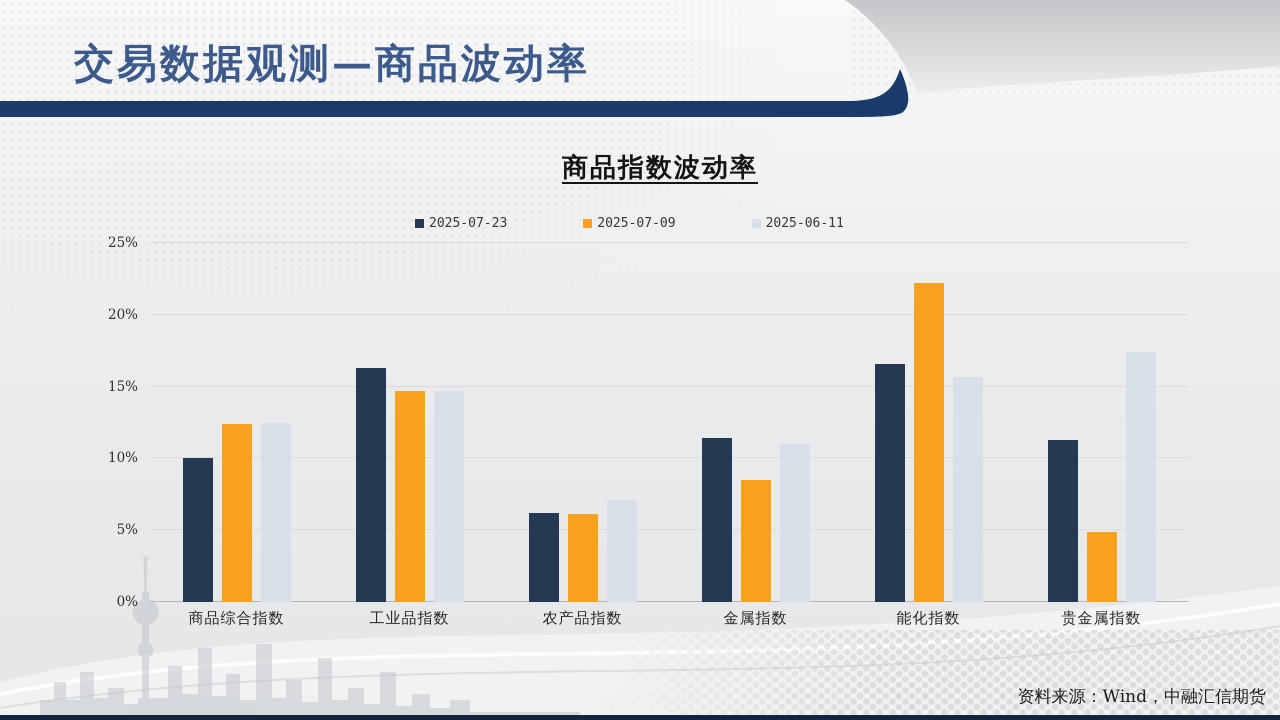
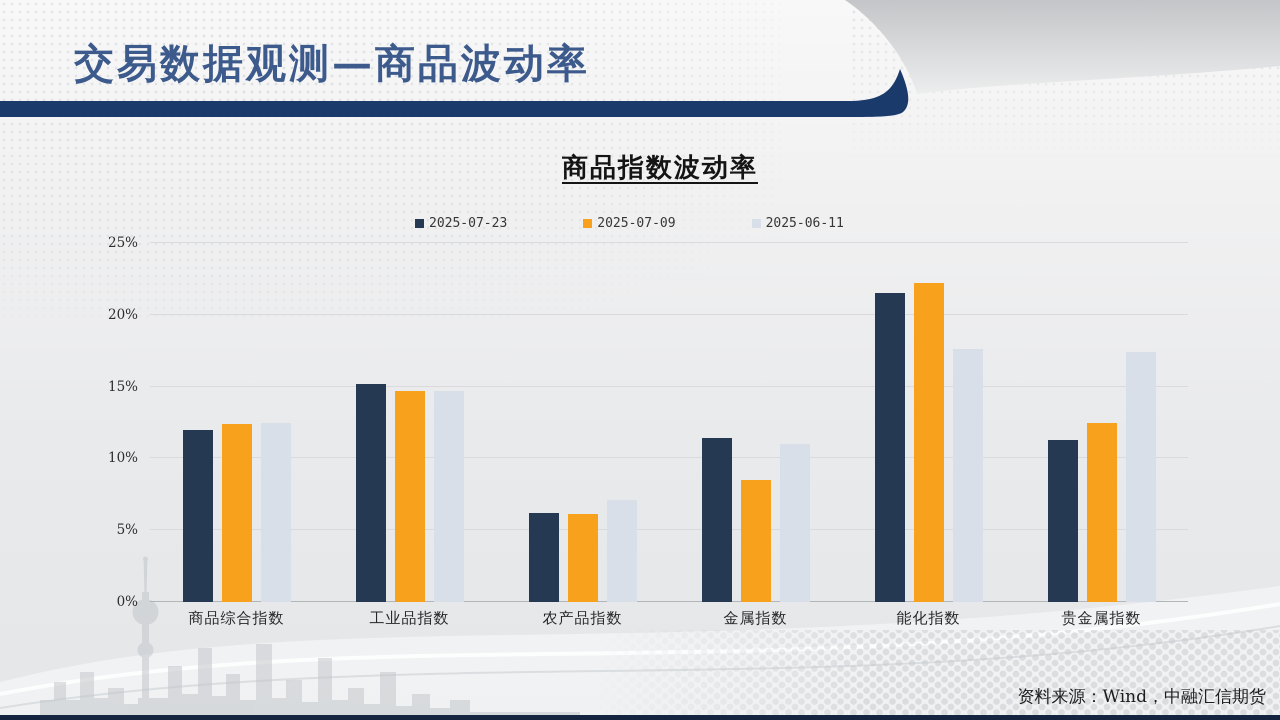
2025-07-23/商品综合指数: 10.0% -> 12.0%
2025-07-23/工业品指数: 16.3% -> 15.2%
2025-07-23/能化指数: 16.6% -> 21.5%
2025-06-11/能化指数: 15.7% -> 17.6%
2025-07-09/贵金属指数: 4.9% -> 12.5%
